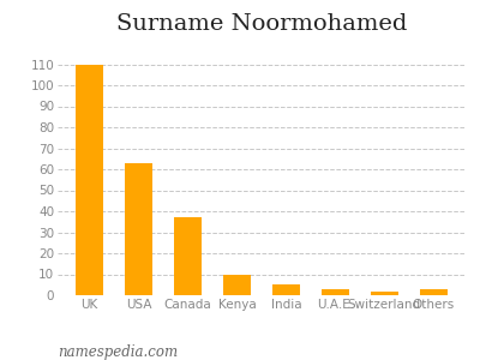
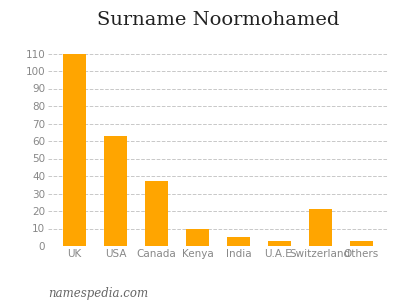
Switzerland: 2 -> 21
